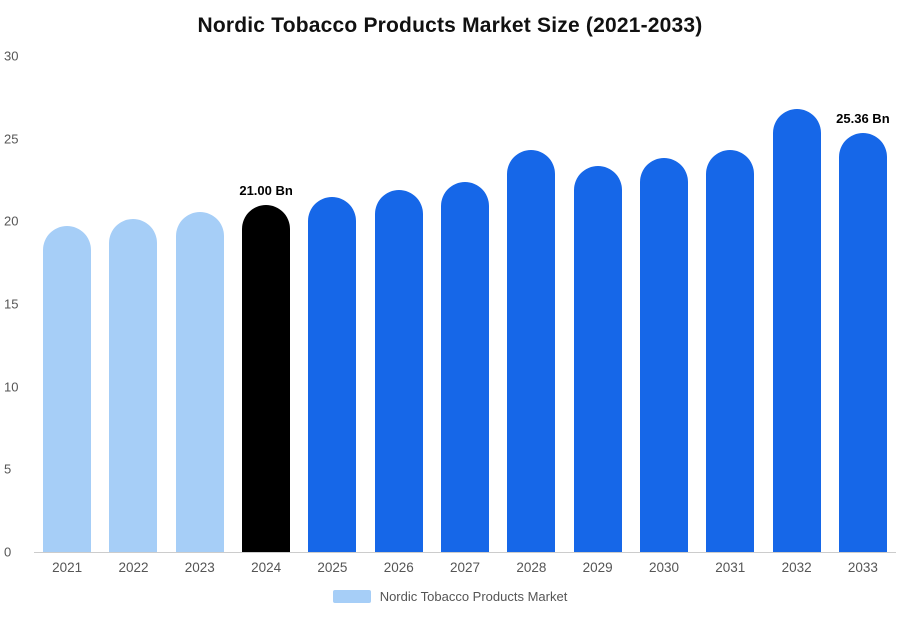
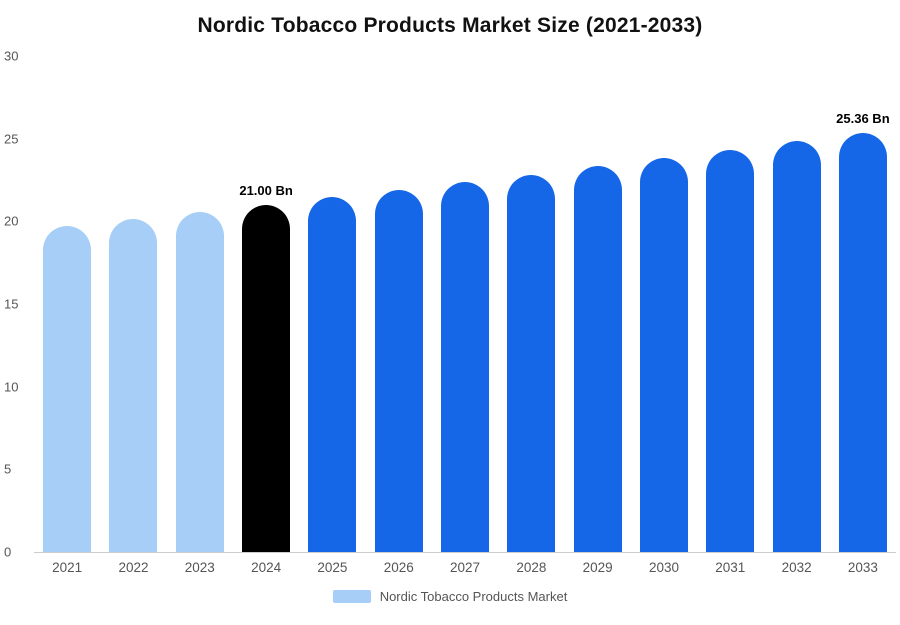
2028: 24.3 -> 22.8
2032: 26.8 -> 24.8
